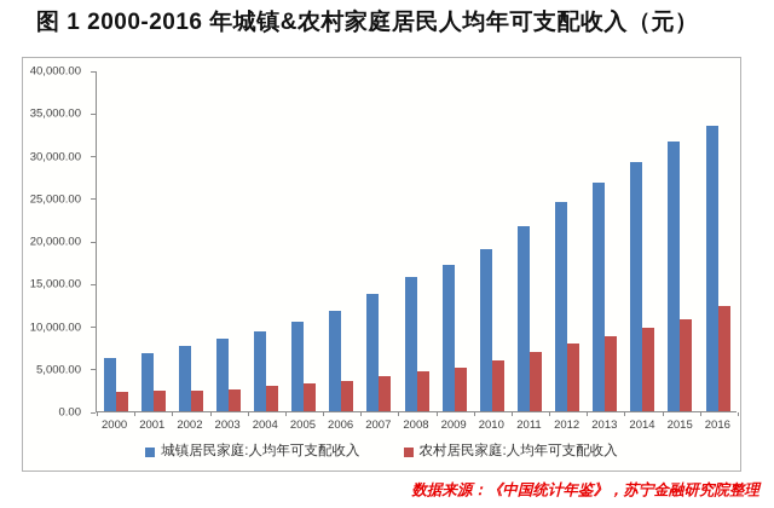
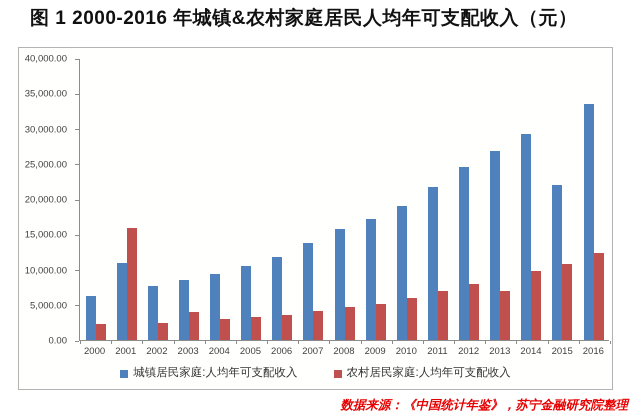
城镇居民家庭:人均年可支配收入/2001: 7000 -> 11000
农村居民家庭:人均年可支配收入/2001: 2000 -> 16000
农村居民家庭:人均年可支配收入/2003: 3000 -> 4000
农村居民家庭:人均年可支配收入/2013: 9000 -> 7000
城镇居民家庭:人均年可支配收入/2015: 32000 -> 22000
